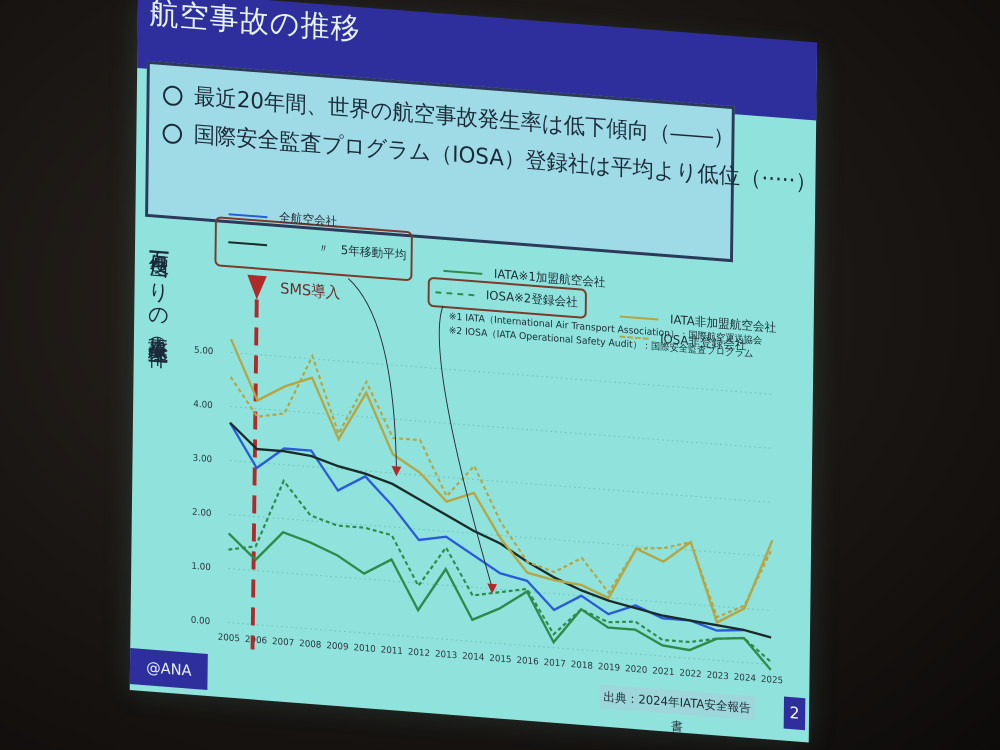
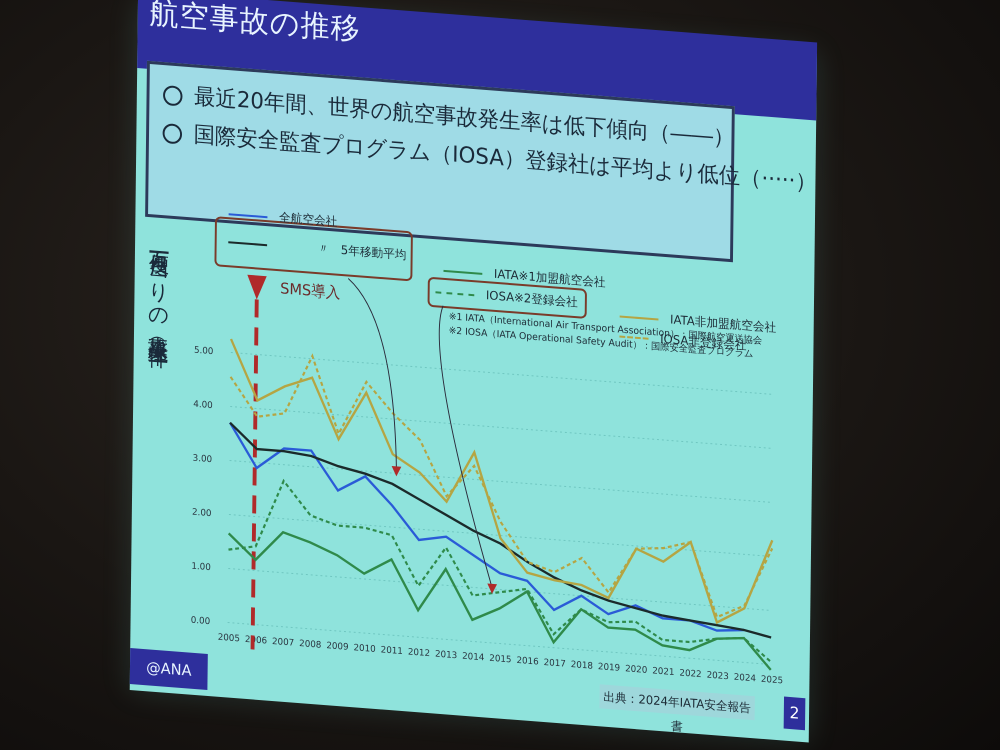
IOSA非登録会社/2011: 3.6 -> 4.1
IATA非加盟航空会社/2014: 2.8 -> 3.5
